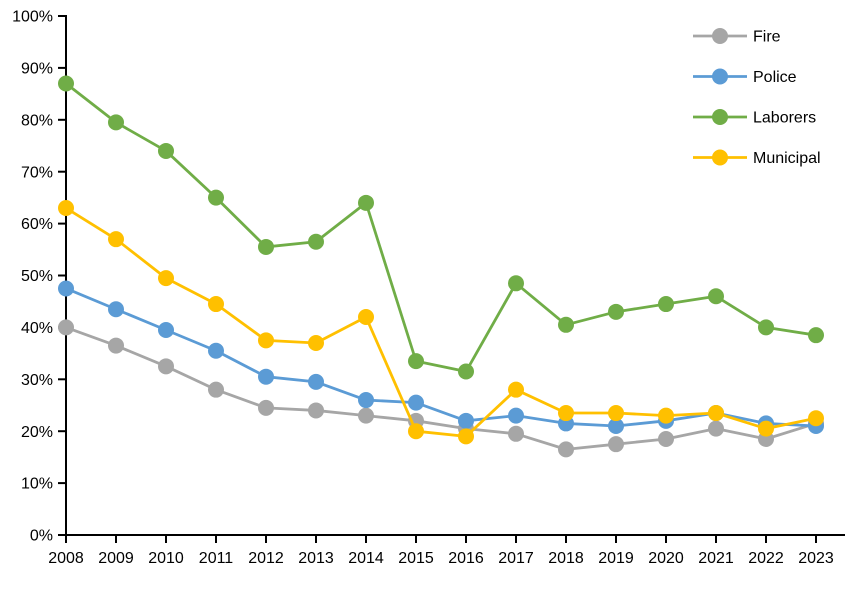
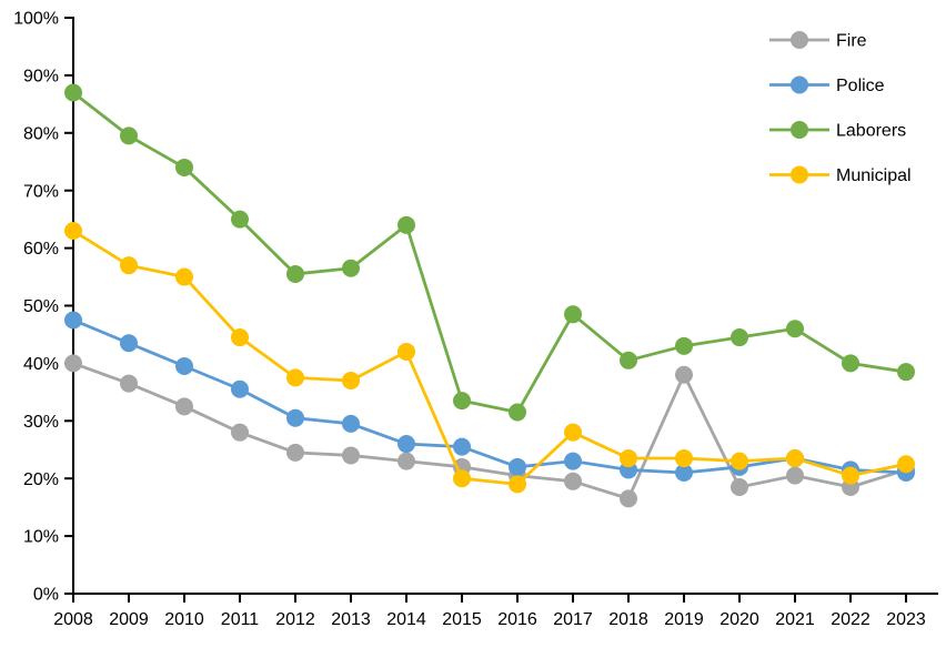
Municipal/2010: 50% -> 55%
Fire/2019: 18% -> 38%
